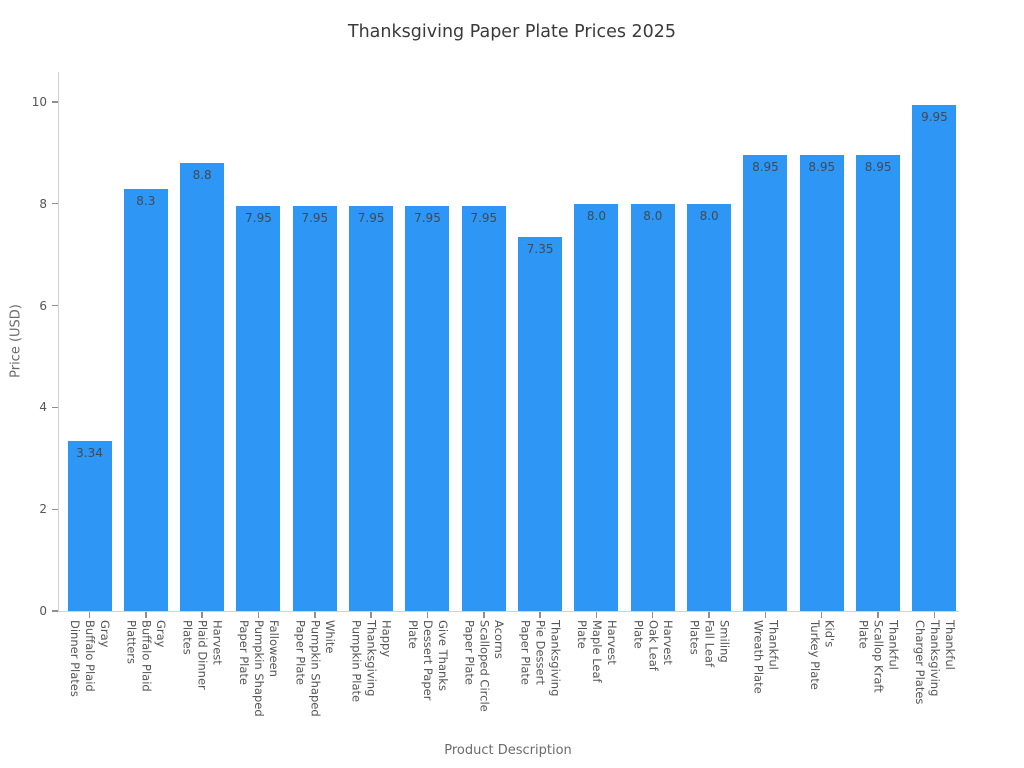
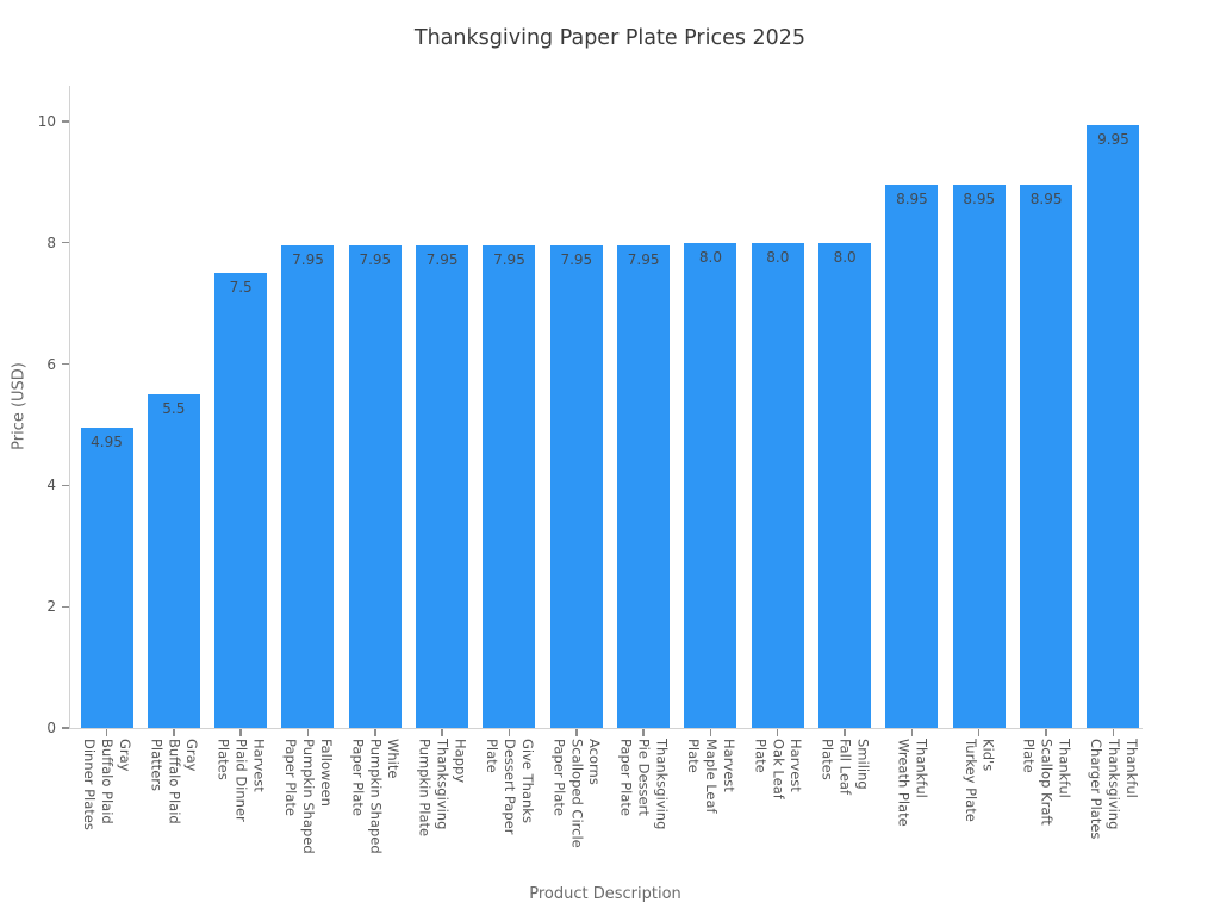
Gray Buffalo Plaid Dinner Plates: 3.34 -> 4.95
Gray Buffalo Plaid Platters: 8.3 -> 5.5
Harvest Plaid Dinner Plates: 8.8 -> 7.5
Thanksgiving Pie Dessert Paper Plate: 7.35 -> 7.95
